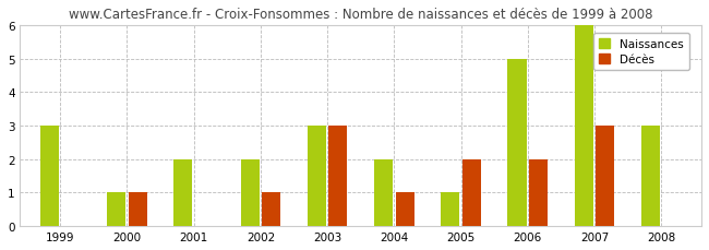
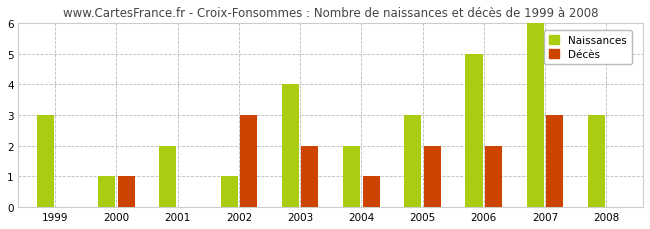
Naissances/2002: 2 -> 1
Décès/2002: 1 -> 3
Naissances/2003: 3 -> 4
Décès/2003: 3 -> 2
Naissances/2005: 1 -> 3
